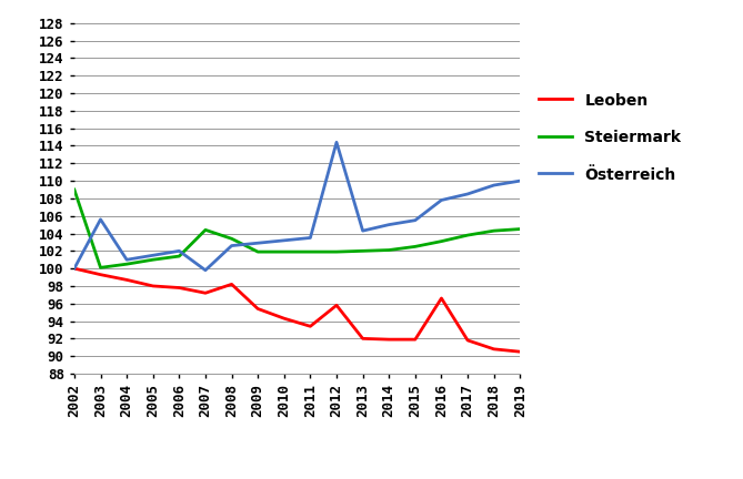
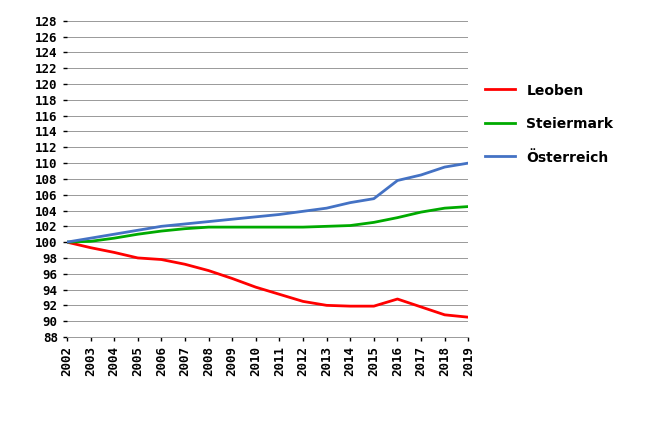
Steiermark/2002: 109.0 -> 100.0
Österreich/2003: 105.6 -> 100.5
Steiermark/2007: 104.4 -> 101.7
Österreich/2007: 99.8 -> 102.3
Leoben/2008: 98.2 -> 96.4
Steiermark/2008: 103.4 -> 101.9
Leoben/2012: 95.8 -> 92.5
Österreich/2012: 114.4 -> 103.9
Leoben/2016: 96.6 -> 92.8
